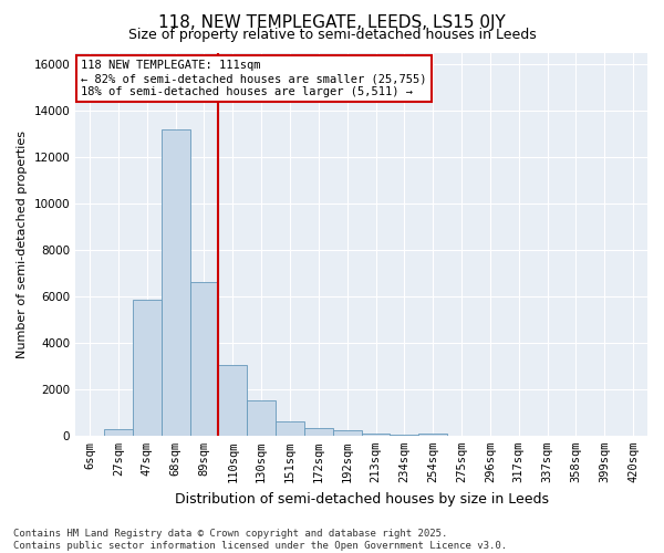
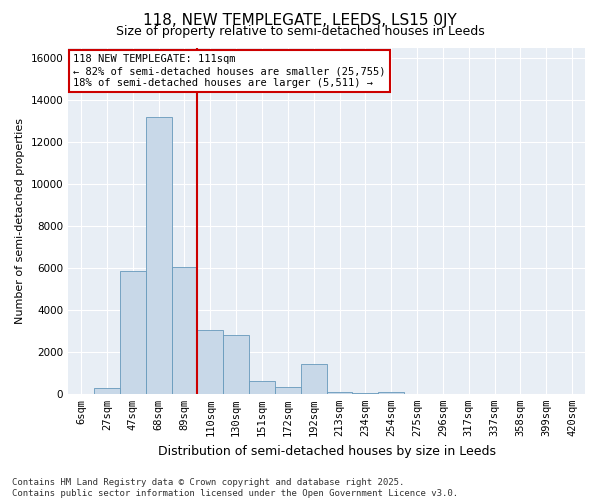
89sqm: 6600 -> 6050
130sqm: 1500 -> 2800
192sqm: 230 -> 1400
